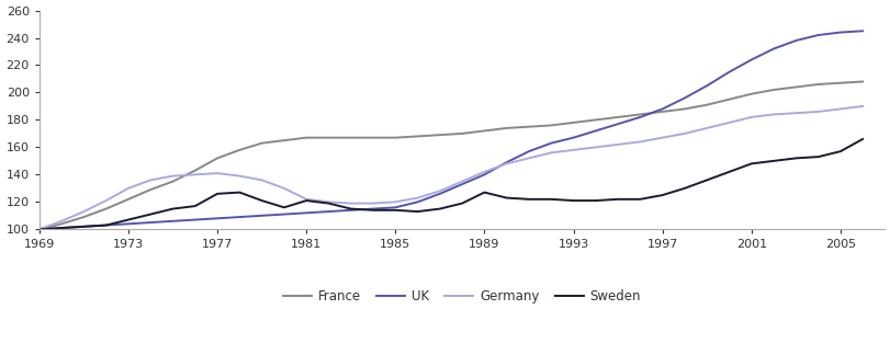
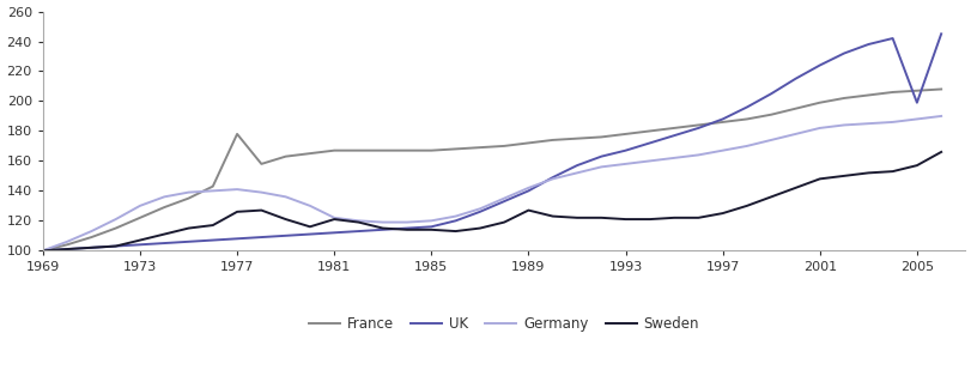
France/1977: 152 -> 178
UK/2005: 244 -> 199
